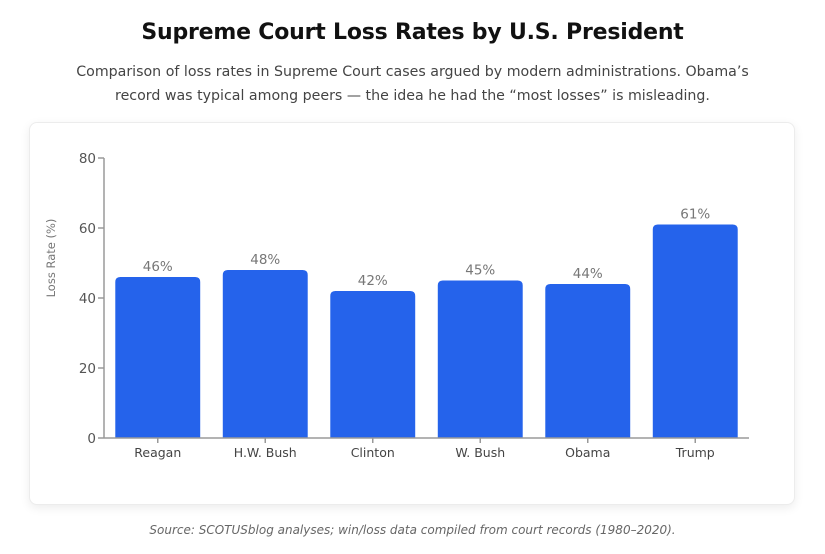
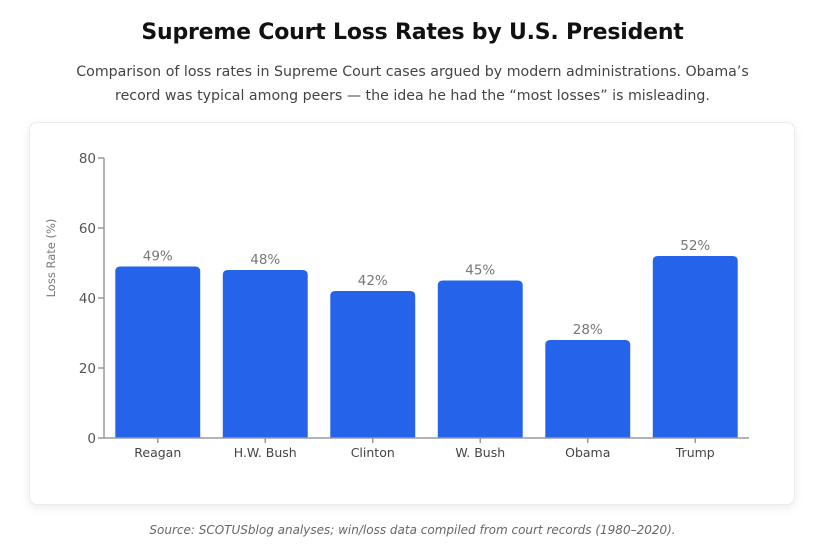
Reagan: 46% -> 49%
Obama: 44% -> 28%
Trump: 61% -> 52%
